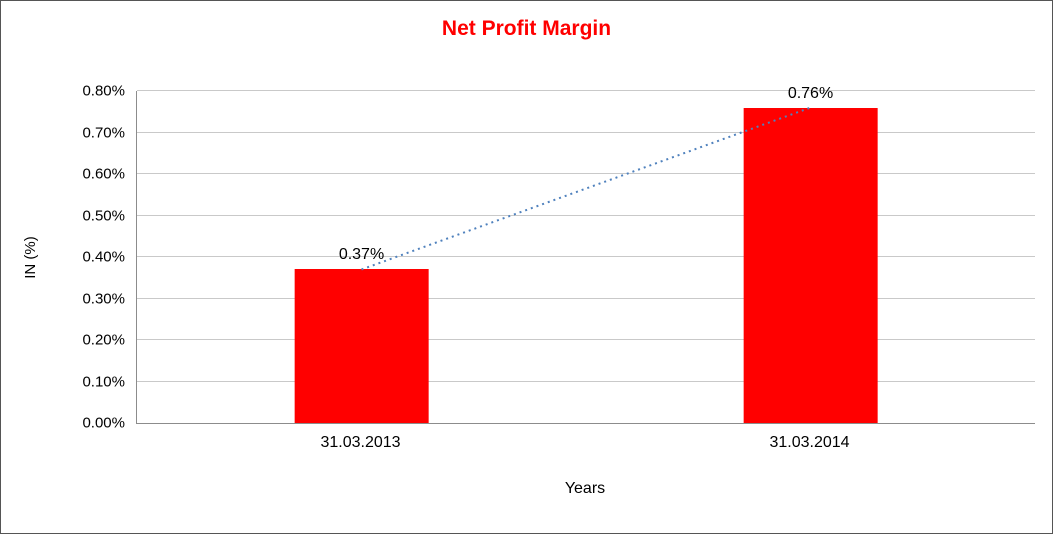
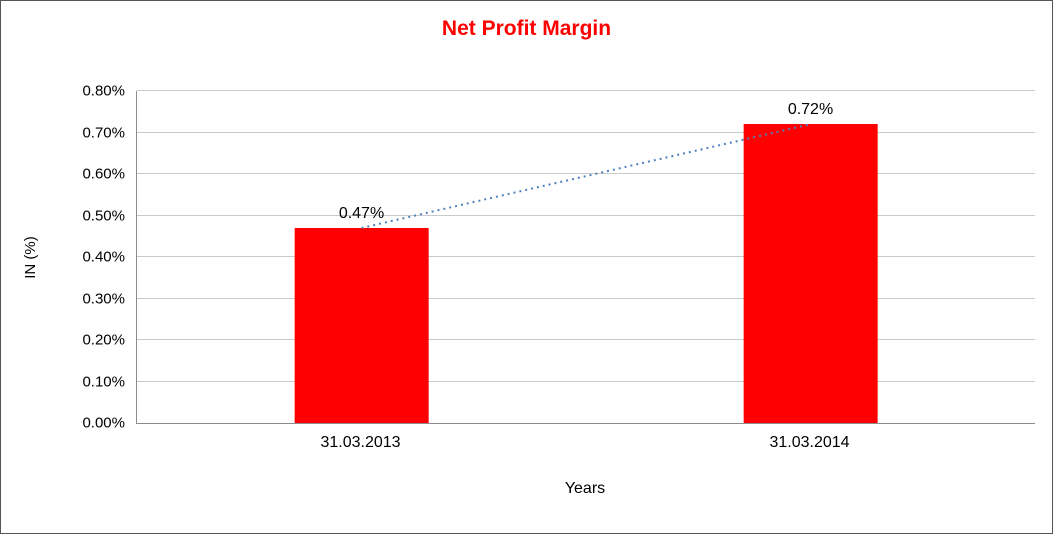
31.03.2013: 0.37% -> 0.47%
31.03.2014: 0.76% -> 0.72%
